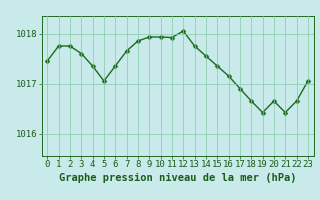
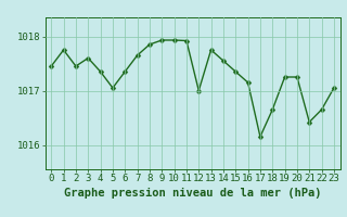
2: 1017.75 -> 1017.45
12: 1018.05 -> 1017.00
17: 1016.90 -> 1016.15
19: 1016.42 -> 1017.25
20: 1016.65 -> 1017.25
